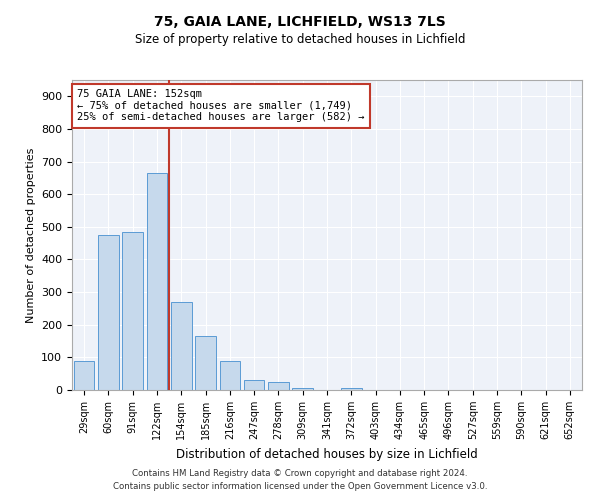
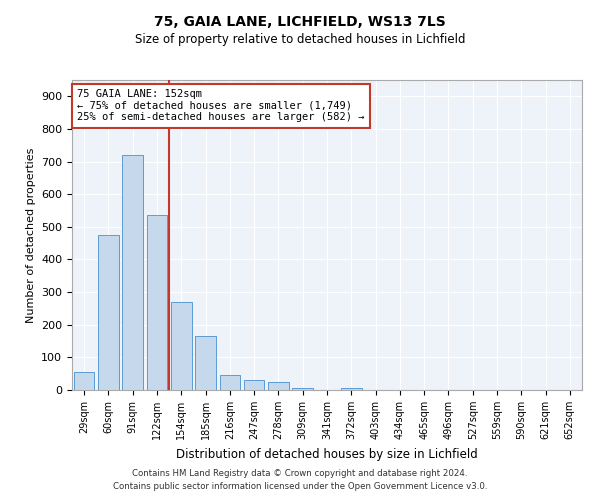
29sqm: 90 -> 55
91sqm: 485 -> 720
122sqm: 665 -> 535
216sqm: 90 -> 45
